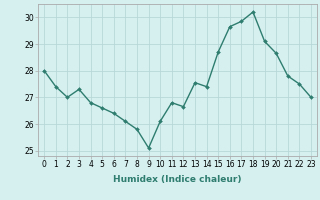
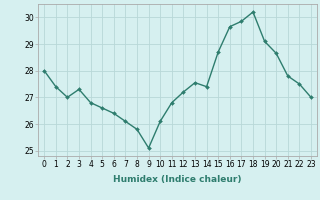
12: 26.65 -> 27.20
